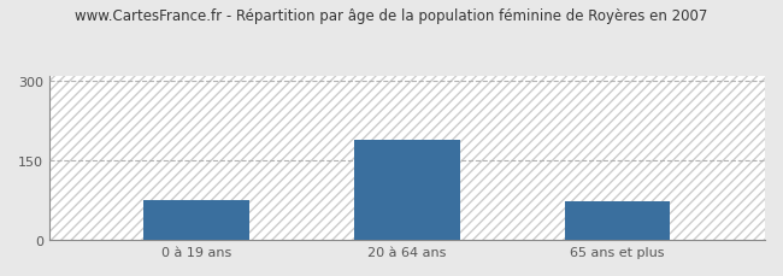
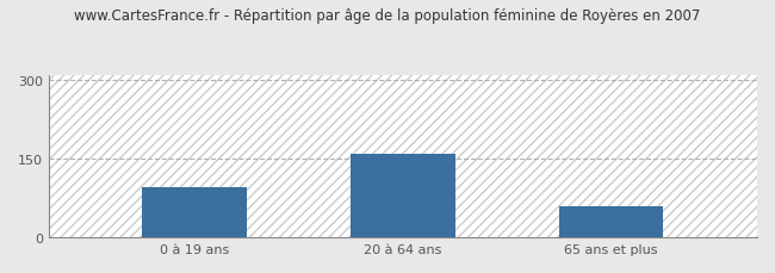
0 à 19 ans: 75 -> 95
20 à 64 ans: 190 -> 160
65 ans et plus: 72 -> 60
